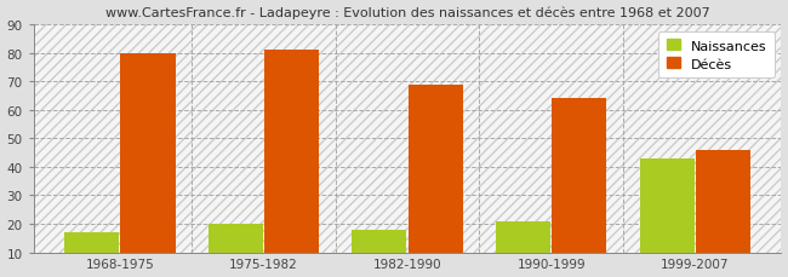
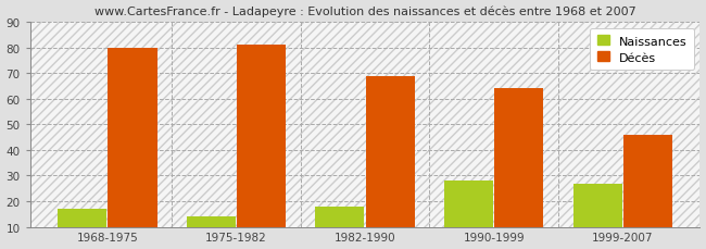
Naissances/1975-1982: 20 -> 14
Naissances/1990-1999: 21 -> 28
Naissances/1999-2007: 43 -> 27
